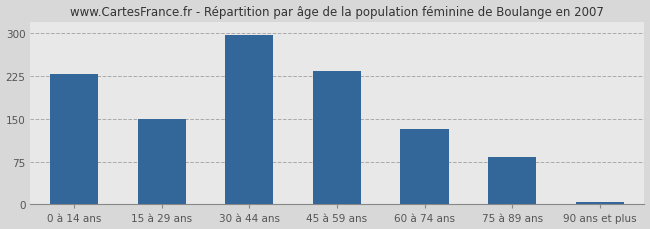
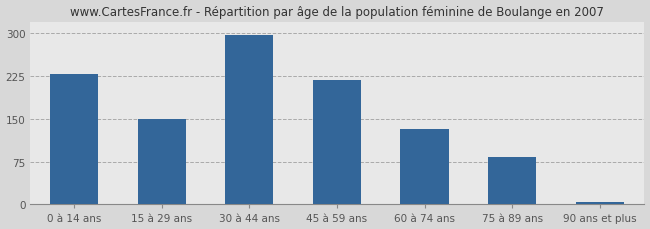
45 à 59 ans: 234 -> 218
